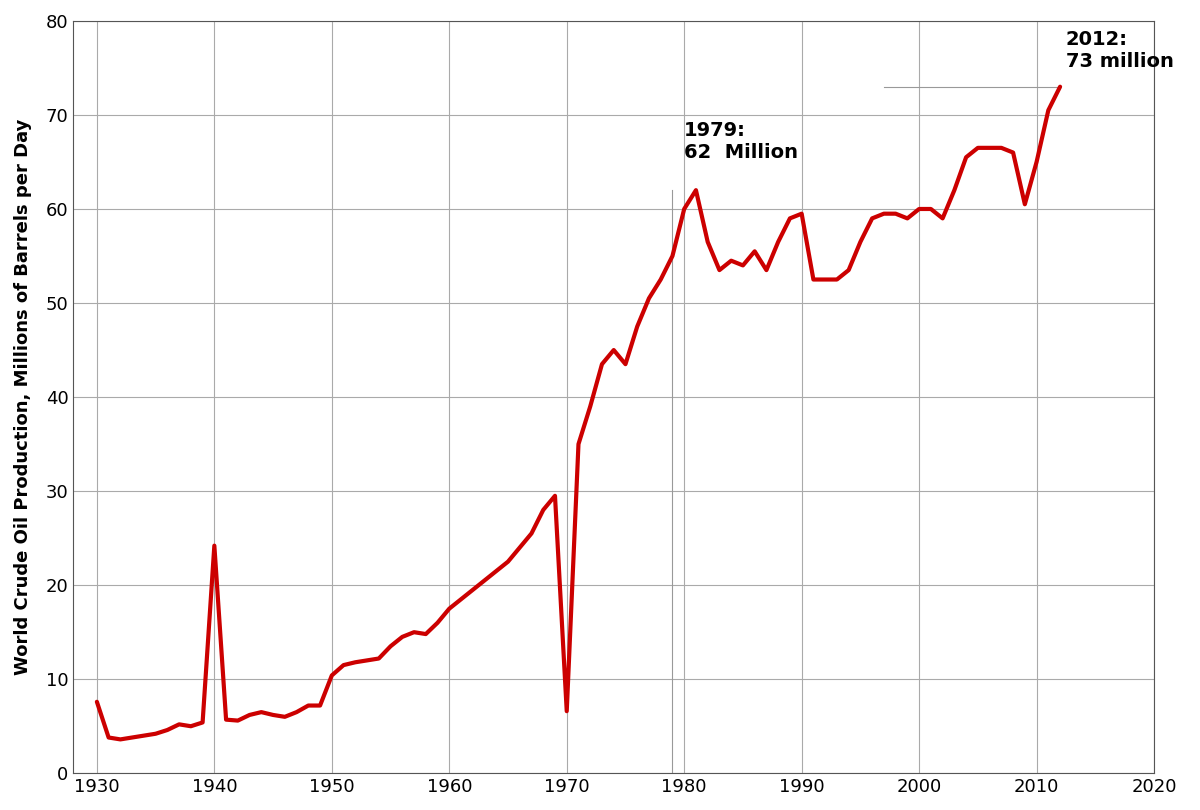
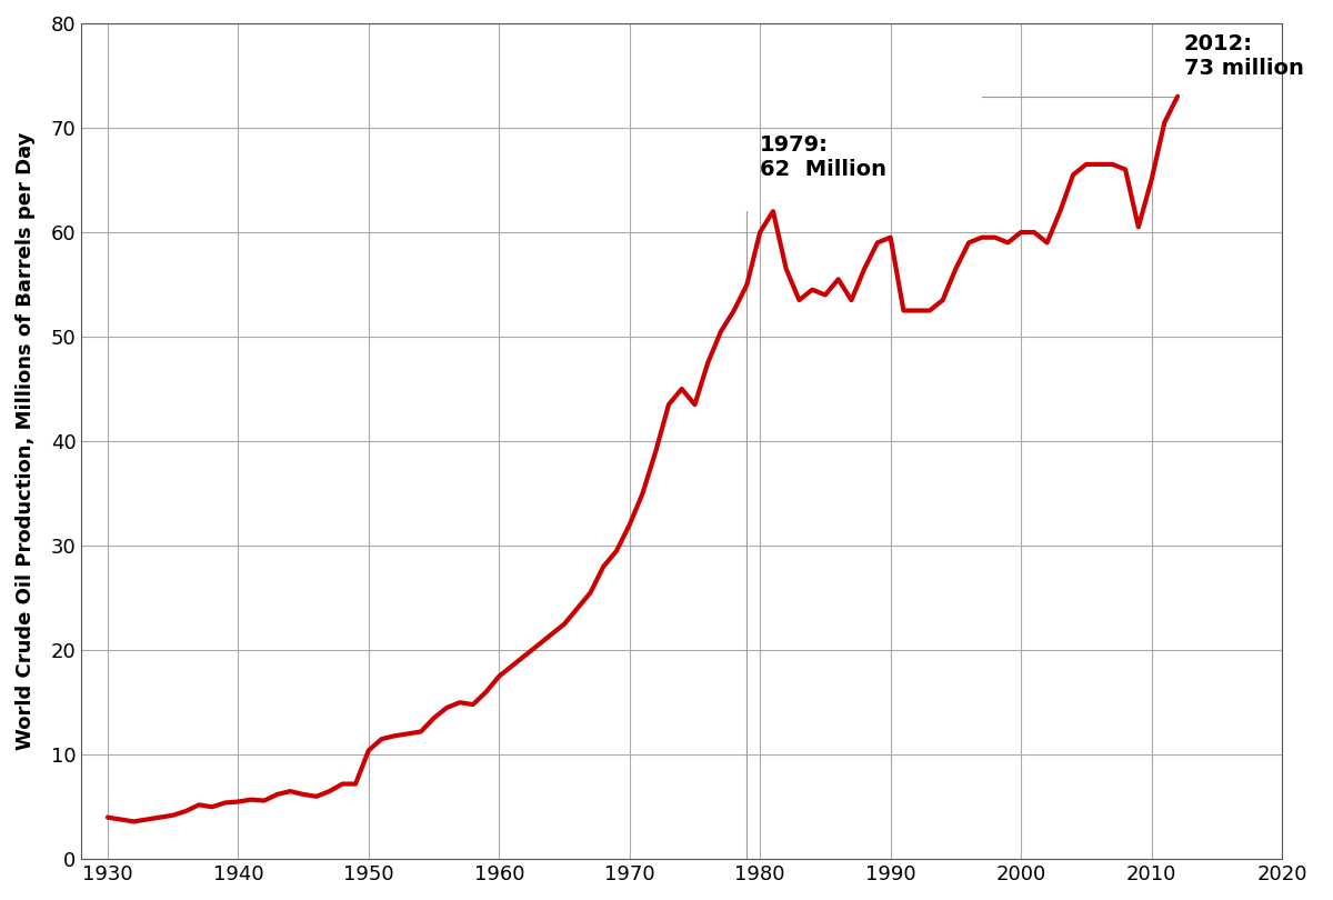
1930: 7.6 -> 4.0
1940: 24.2 -> 5.5
1970: 6.6 -> 32.0
